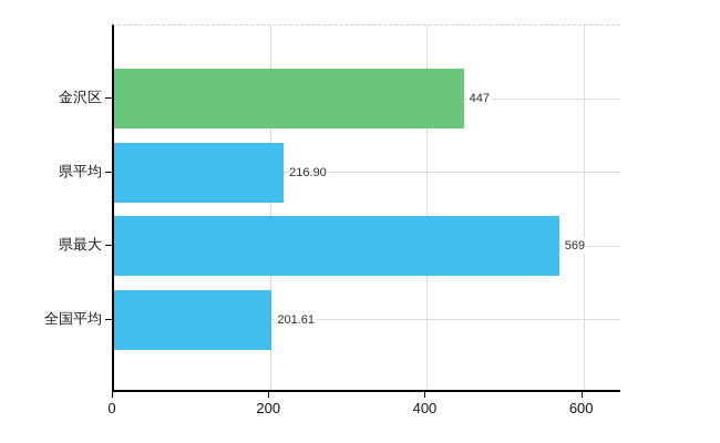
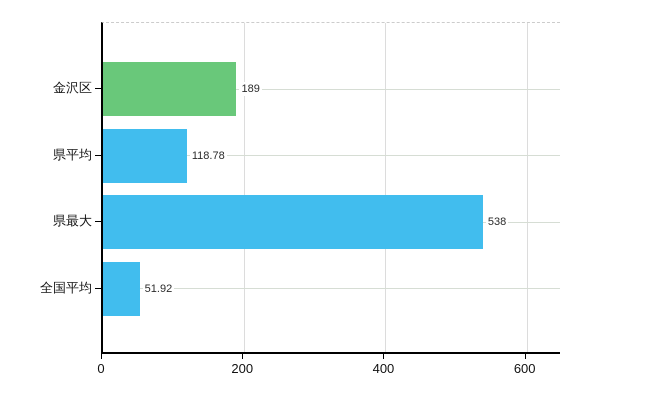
金沢区: 447 -> 189
県平均: 216.90 -> 118.78
県最大: 569 -> 538
全国平均: 201.61 -> 51.92
